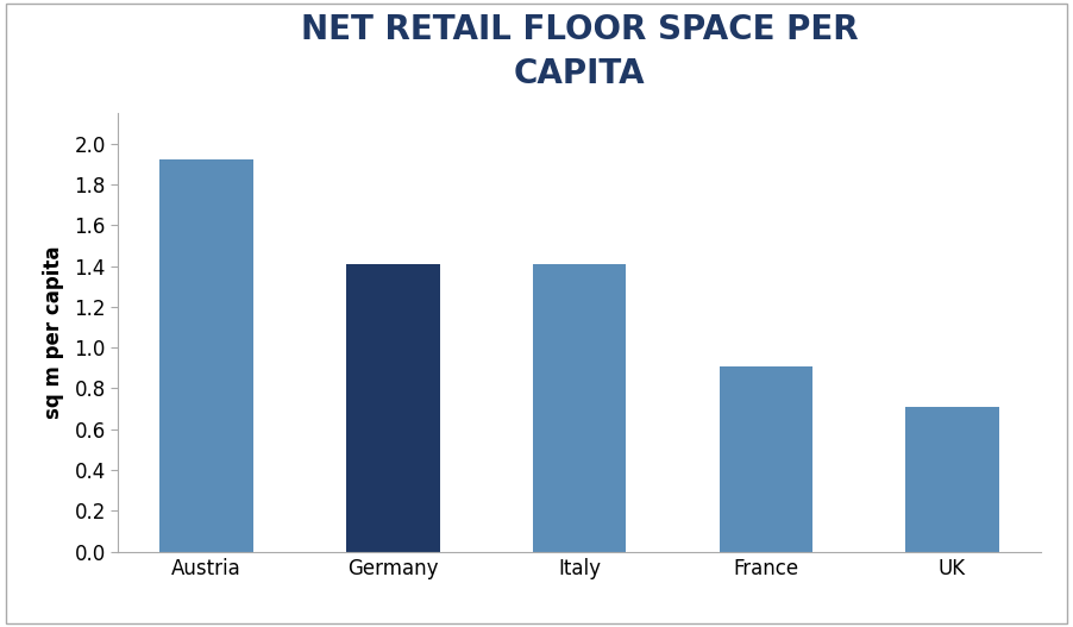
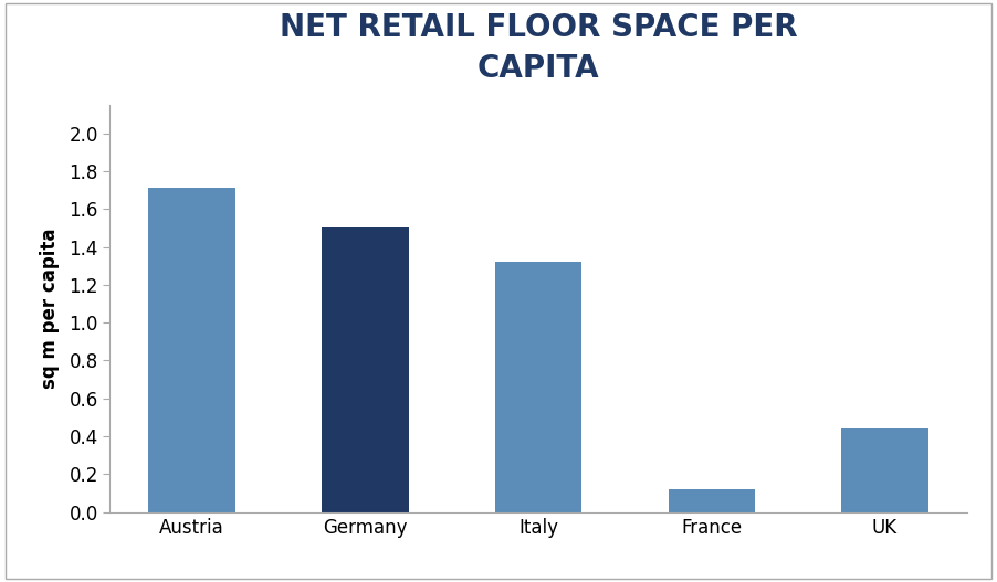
Austria: 1.92 -> 1.71
Germany: 1.41 -> 1.50
Italy: 1.41 -> 1.32
France: 0.91 -> 0.12
UK: 0.71 -> 0.44
